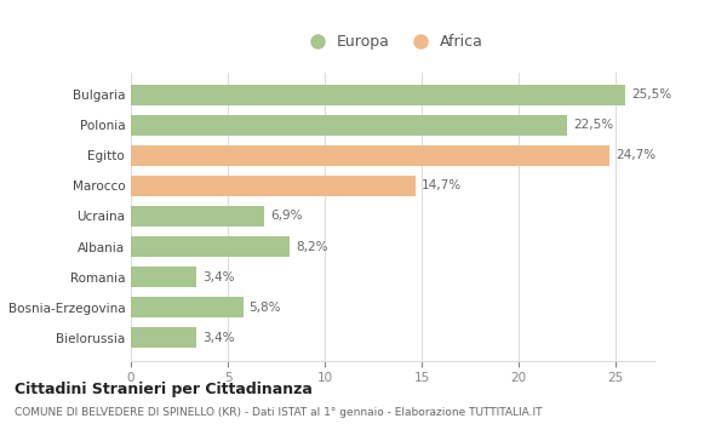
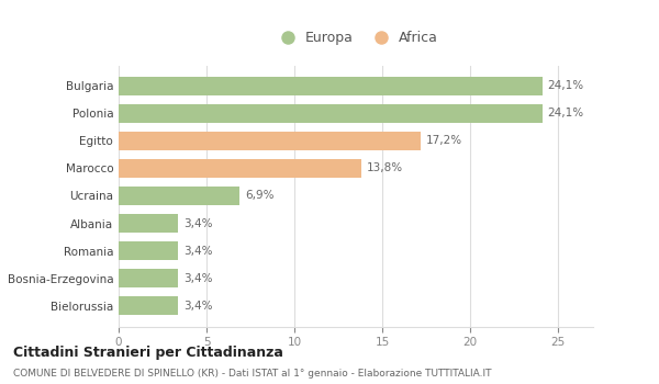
Bulgaria: 25,5% -> 24,1%
Polonia: 22,5% -> 24,1%
Egitto: 24,7% -> 17,2%
Marocco: 14,7% -> 13,8%
Albania: 8,2% -> 3,4%
Bosnia-Erzegovina: 5,8% -> 3,4%
